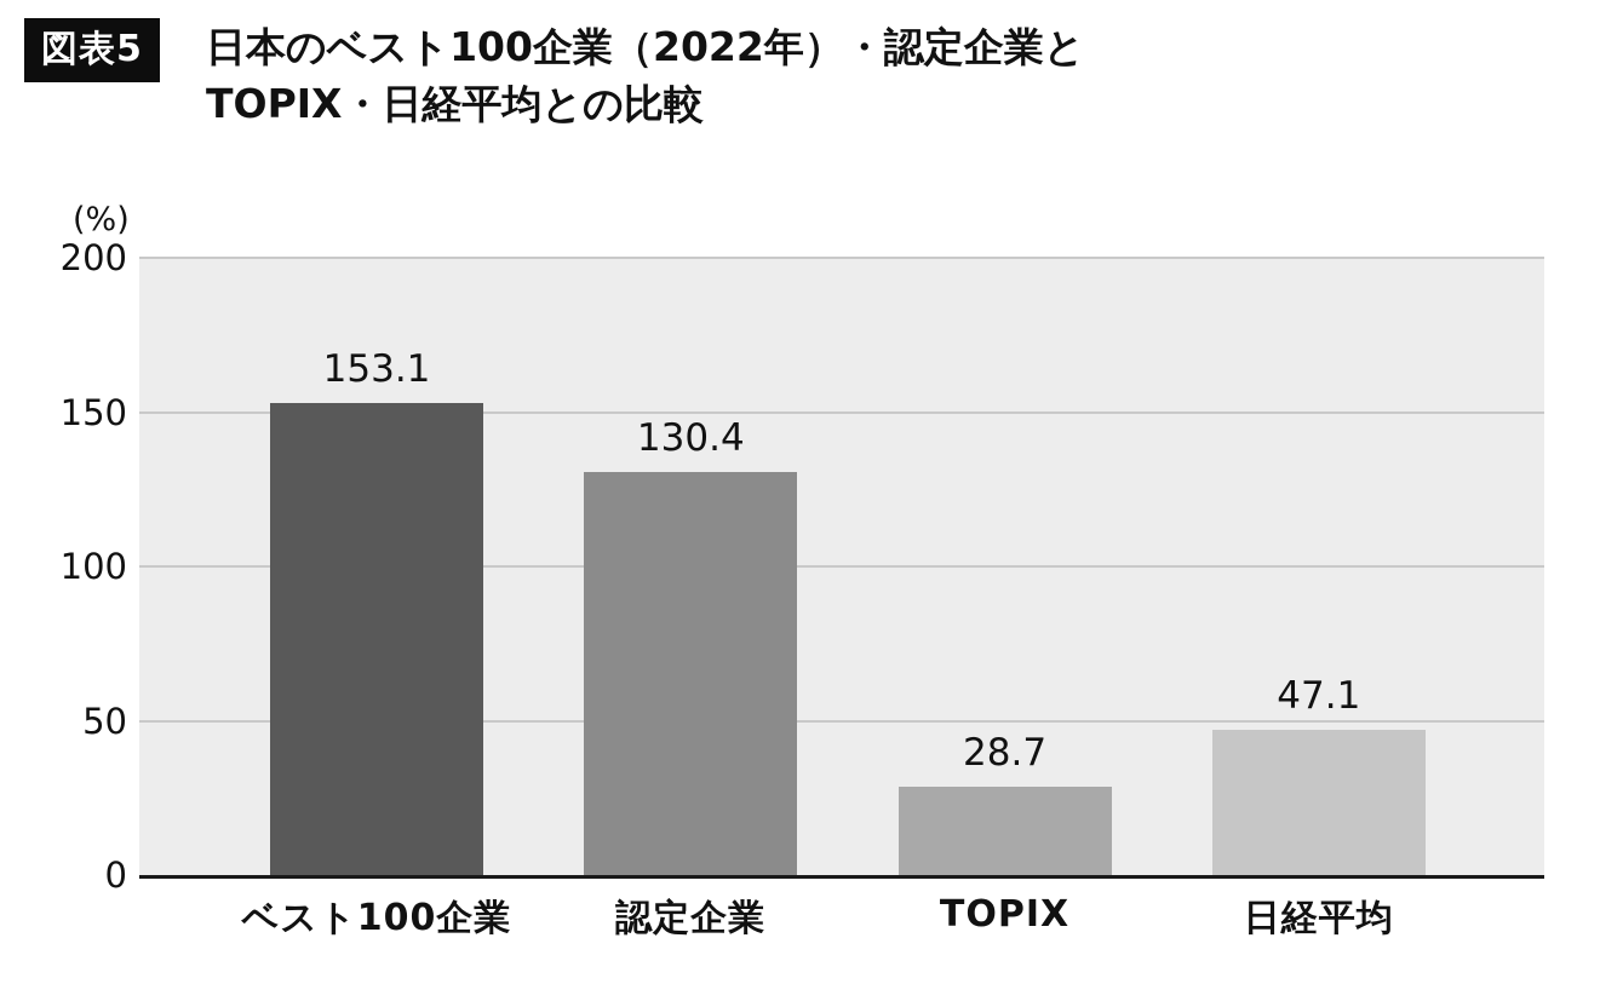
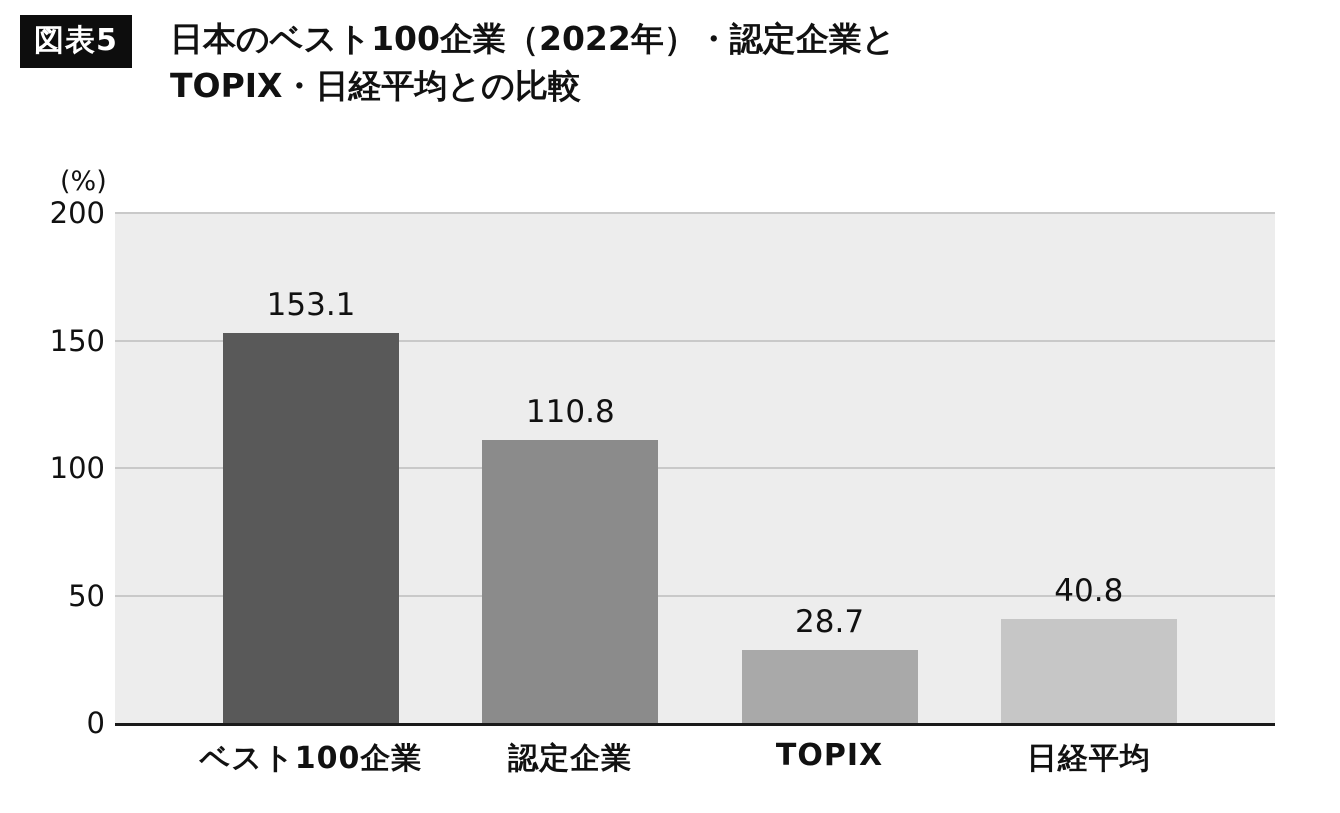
認定企業: 130.4 -> 110.8
日経平均: 47.1 -> 40.8
